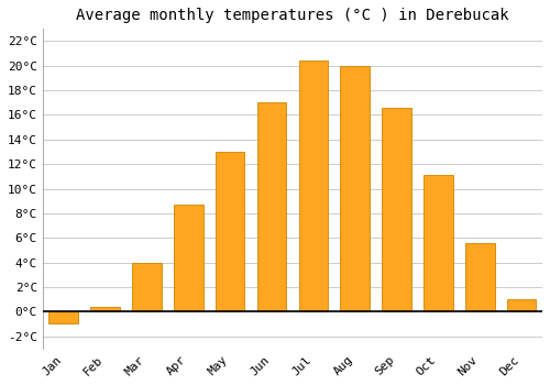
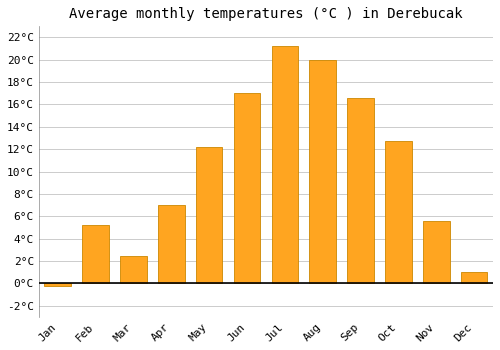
Jan: -1.0°C -> -0.2°C
Feb: 0.4°C -> 5.2°C
Mar: 4.0°C -> 2.4°C
Apr: 8.7°C -> 7.0°C
May: 13.0°C -> 12.2°C
Jul: 20.4°C -> 21.2°C
Oct: 11.1°C -> 12.7°C
